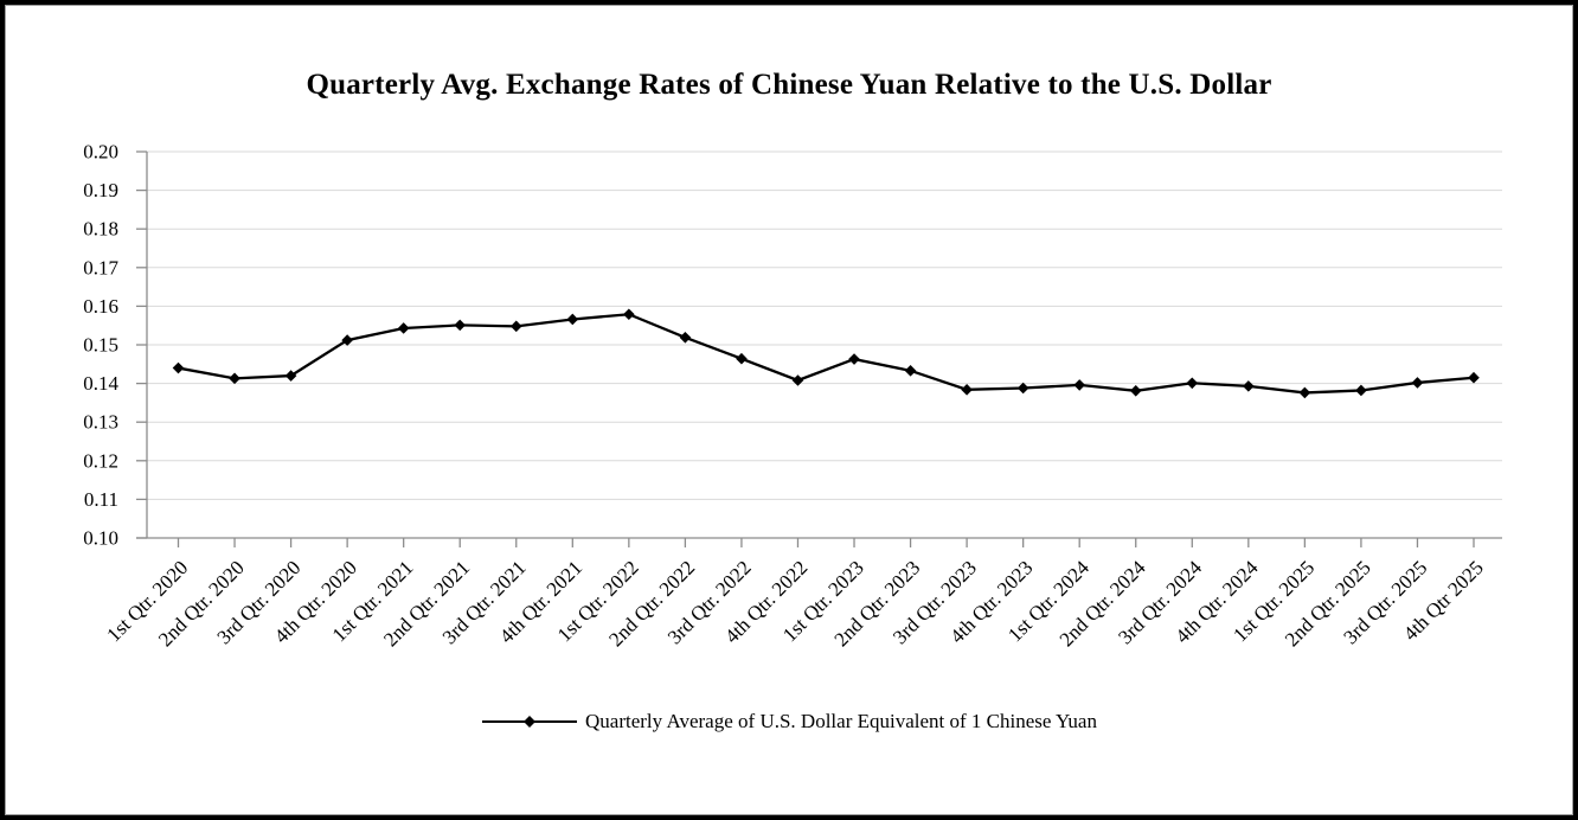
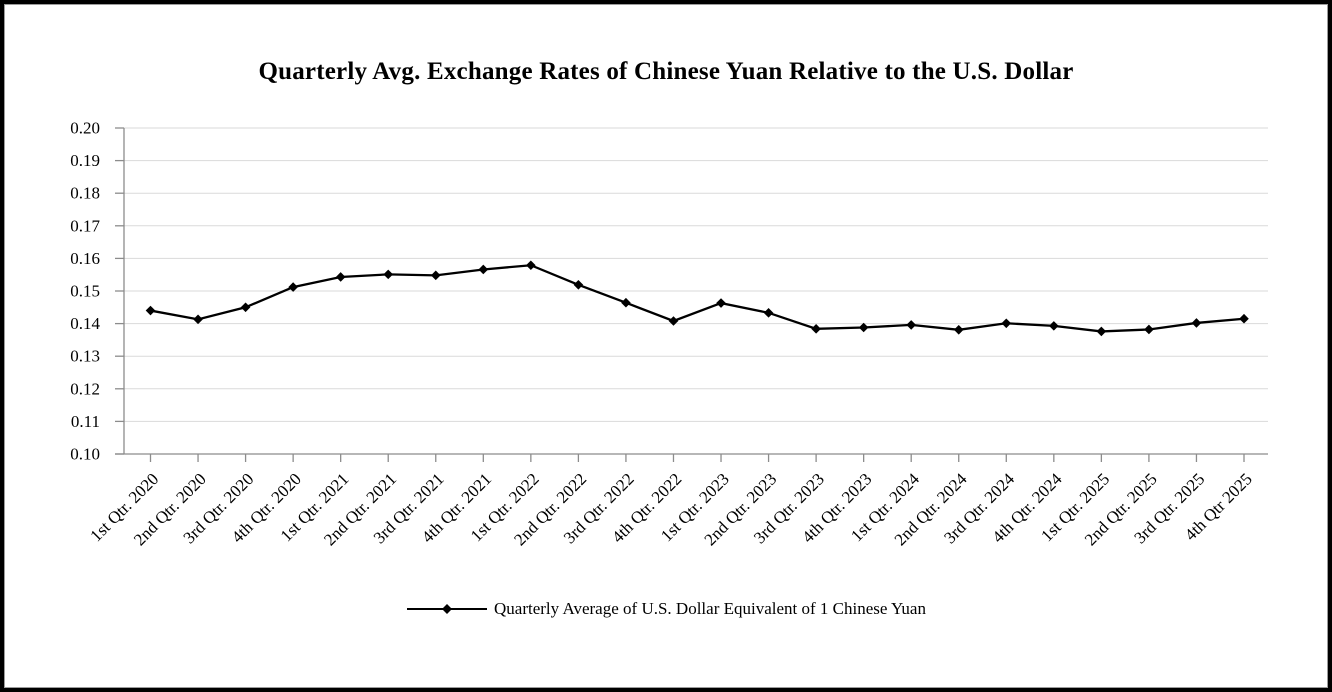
3rd Qtr. 2020: 0.142 -> 0.145
